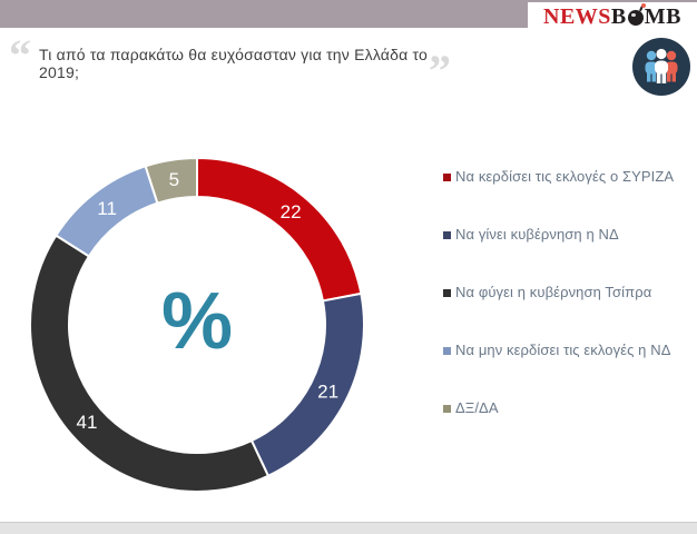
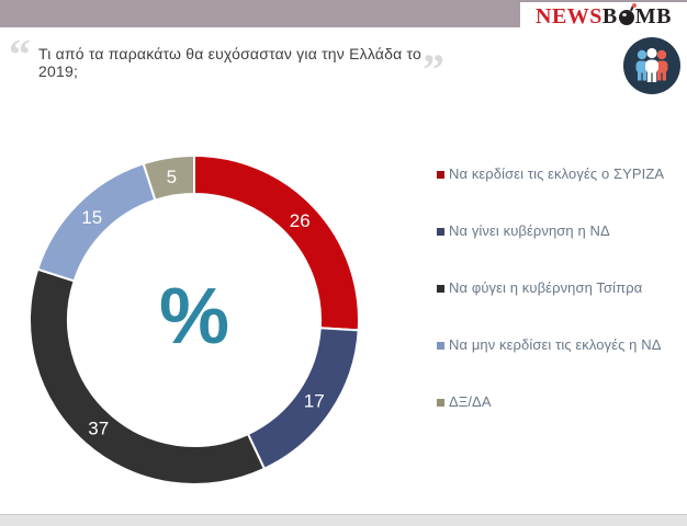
Να κερδίσει τις εκλογές ο ΣΥΡΙΖΑ: 22 -> 26
Να γίνει κυβέρνηση η ΝΔ: 21 -> 17
Να φύγει η κυβέρνηση Τσίπρα: 41 -> 37
Να μην κερδίσει τις εκλογές η ΝΔ: 11 -> 15
